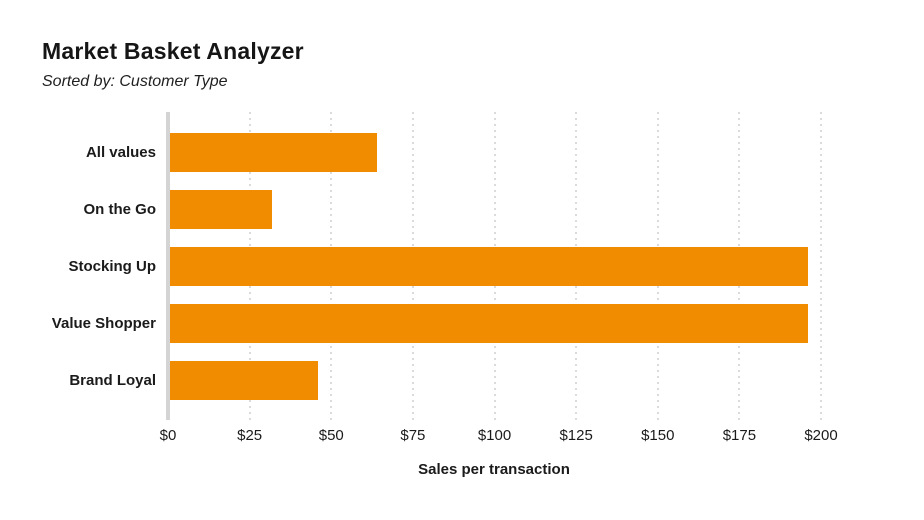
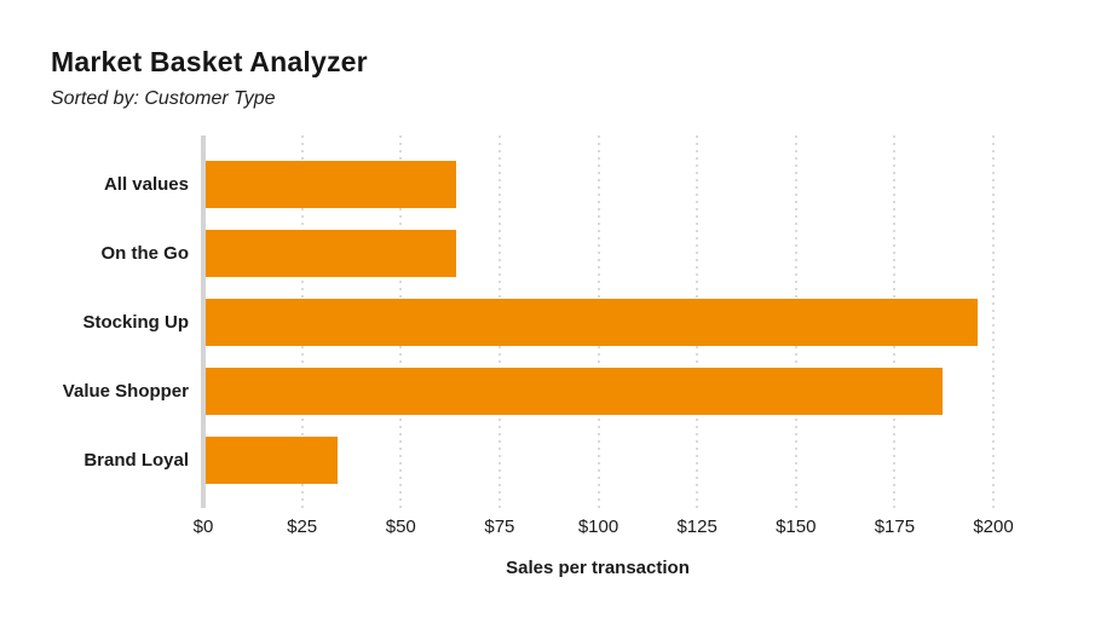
On the Go: $32 -> $64
Value Shopper: $196 -> $187
Brand Loyal: $46 -> $34
